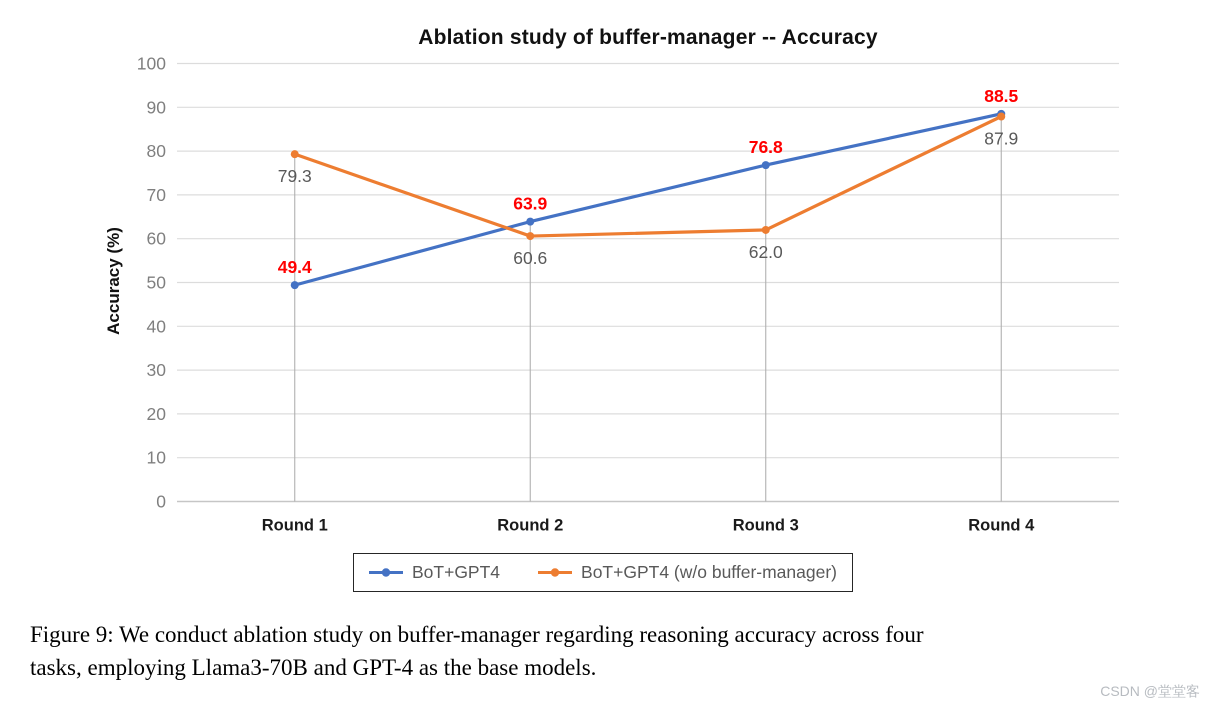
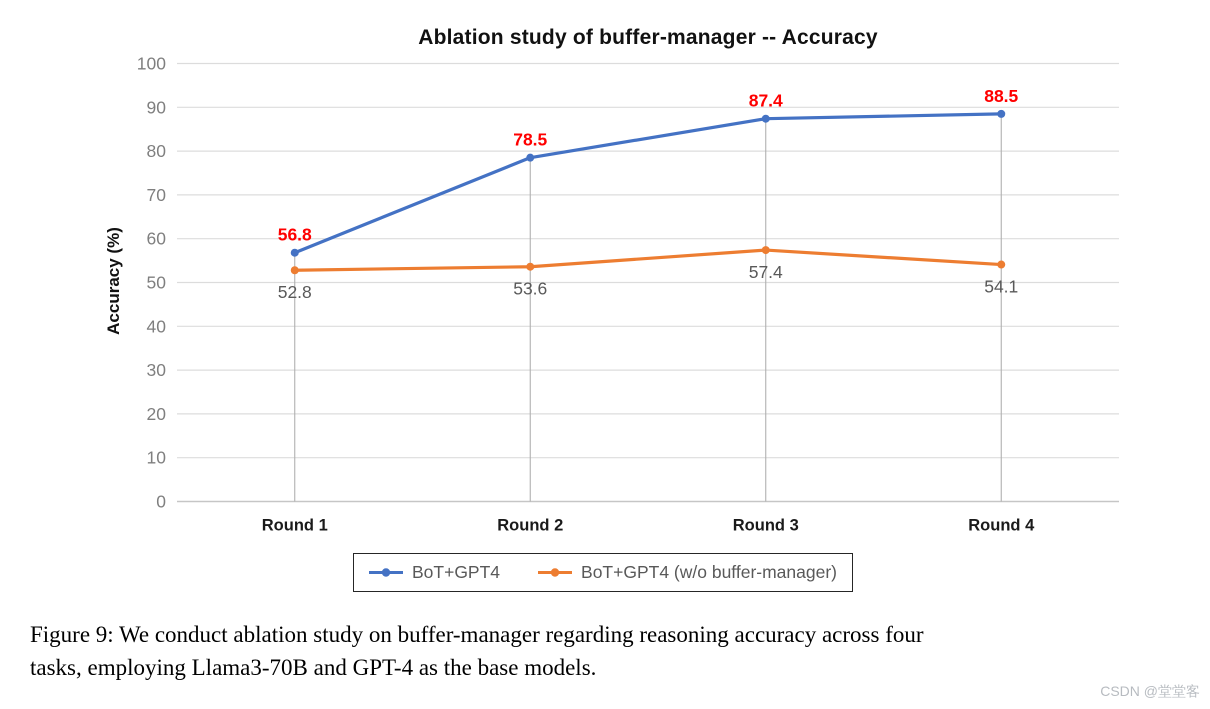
BoT+GPT4/Round 1: 49.4 -> 56.8
BoT+GPT4 (w/o buffer-manager)/Round 1: 79.3 -> 52.8
BoT+GPT4/Round 2: 63.9 -> 78.5
BoT+GPT4 (w/o buffer-manager)/Round 2: 60.6 -> 53.6
BoT+GPT4/Round 3: 76.8 -> 87.4
BoT+GPT4 (w/o buffer-manager)/Round 3: 62.0 -> 57.4
BoT+GPT4 (w/o buffer-manager)/Round 4: 87.9 -> 54.1
